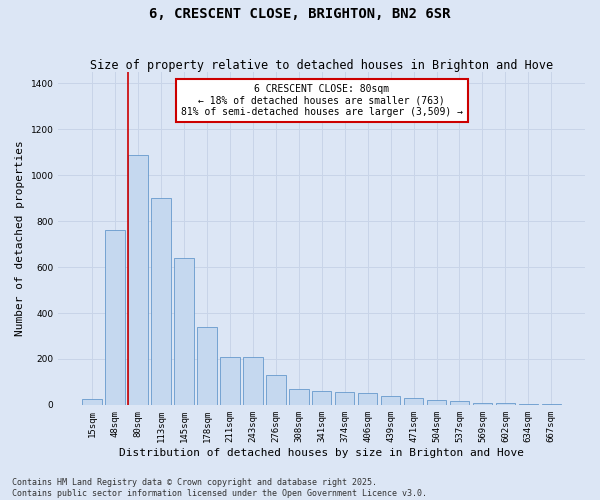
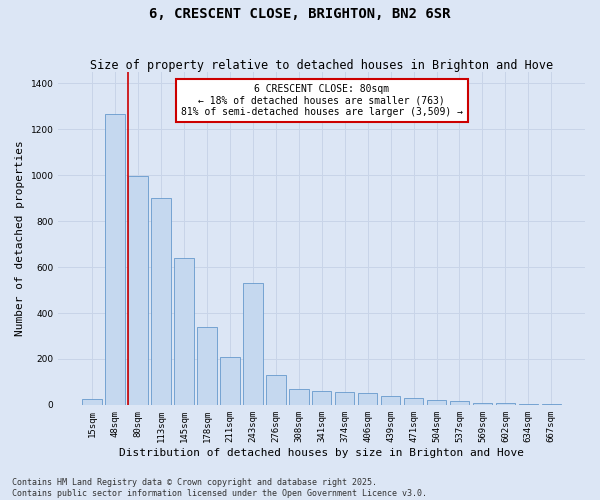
48sqm: 760 -> 1265
80sqm: 1090 -> 995
243sqm: 210 -> 530
